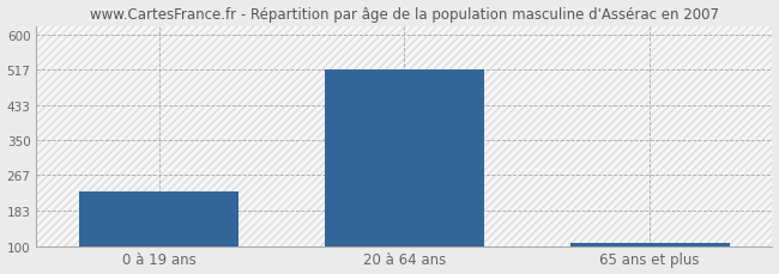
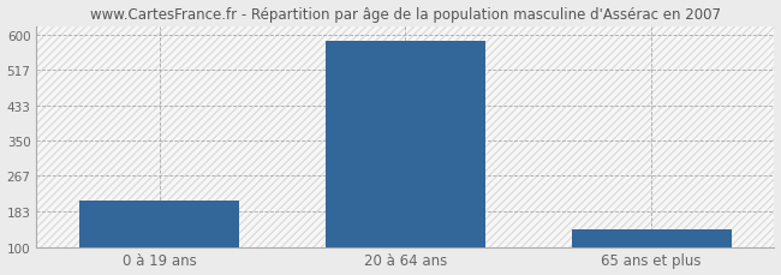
0 à 19 ans: 230 -> 210
20 à 64 ans: 517 -> 585
65 ans et plus: 108 -> 140
